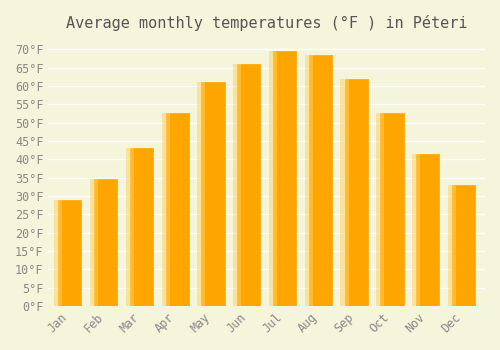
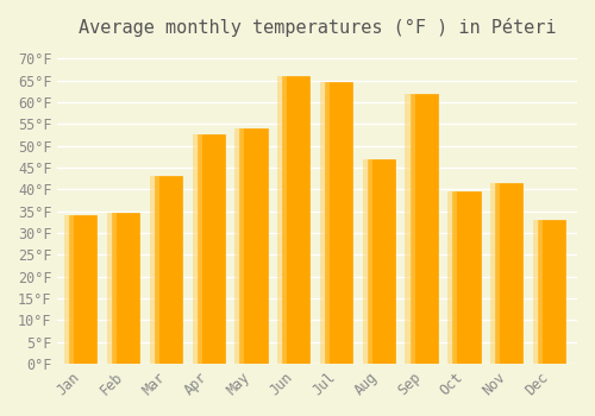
Jan: 29.0°F -> 34.0°F
May: 61.0°F -> 54.0°F
Jul: 69.5°F -> 64.5°F
Aug: 68.5°F -> 47.0°F
Oct: 52.5°F -> 39.5°F
